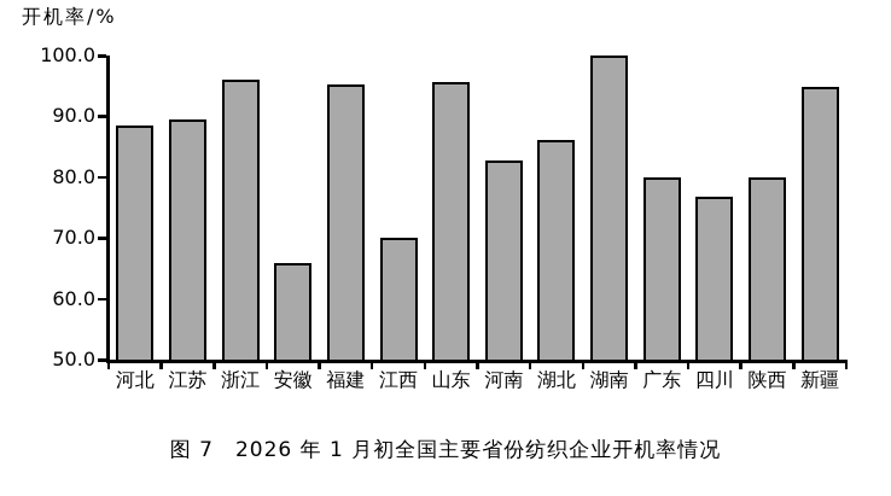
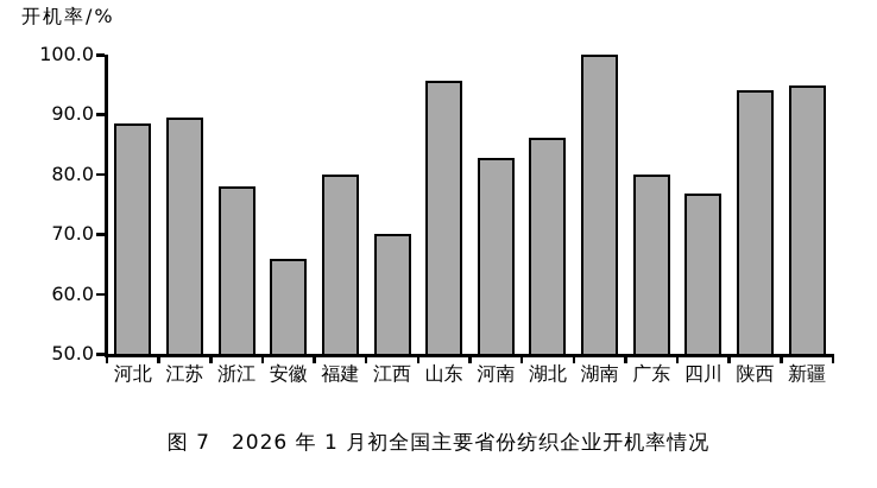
浙江: 96 -> 78
福建: 95 -> 80
陕西: 80 -> 94
